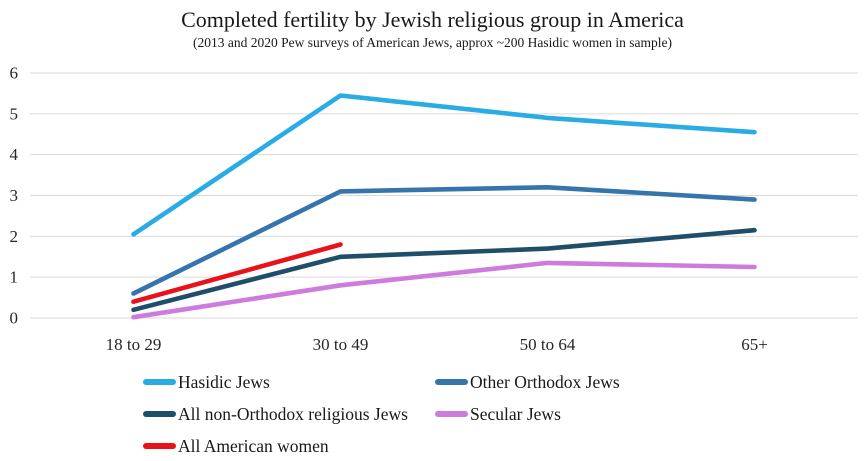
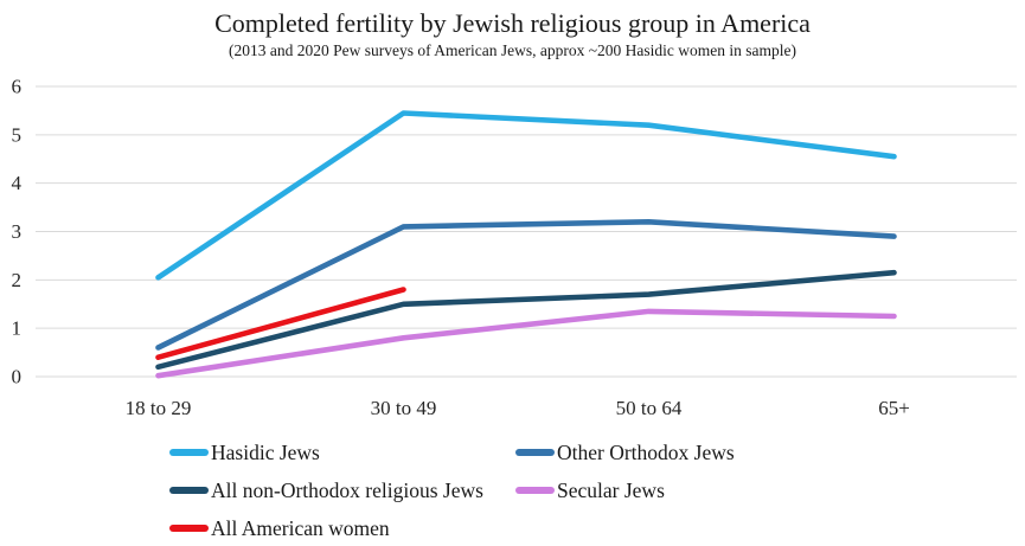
Hasidic Jews/50 to 64: 4.9 -> 5.2
